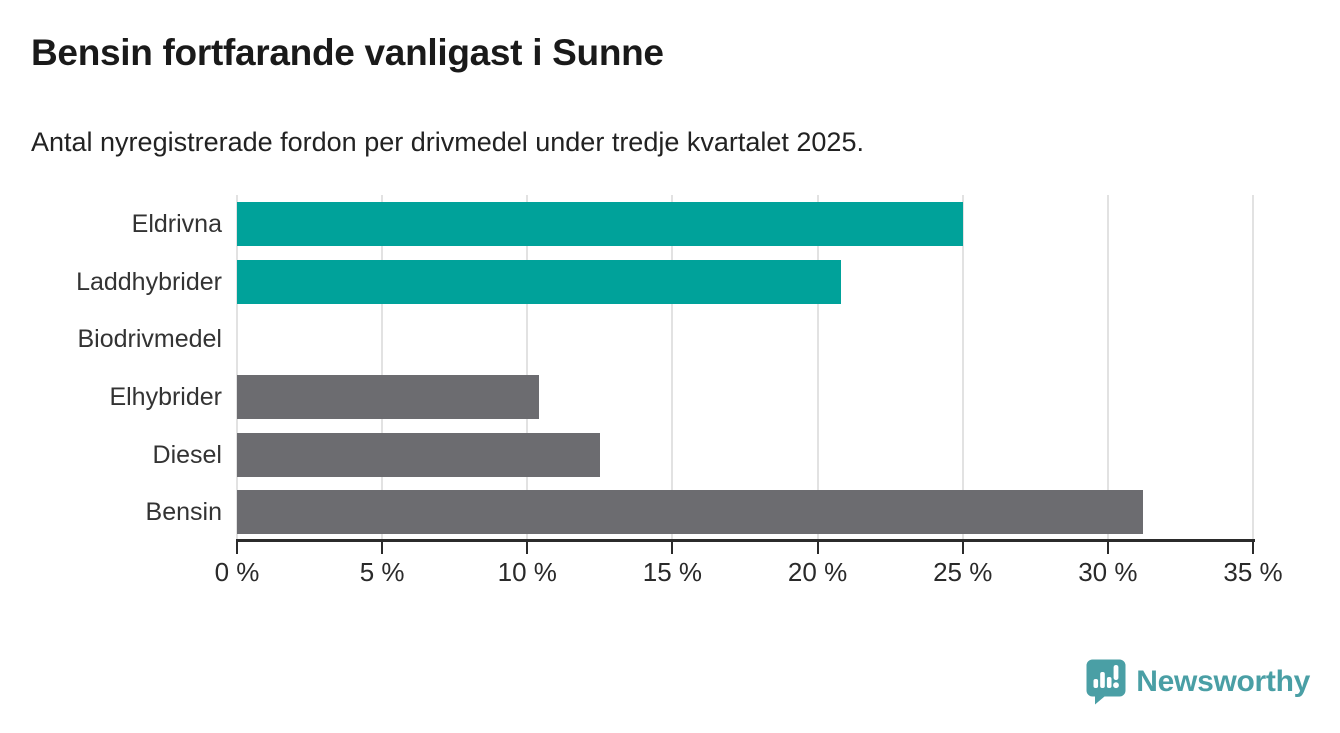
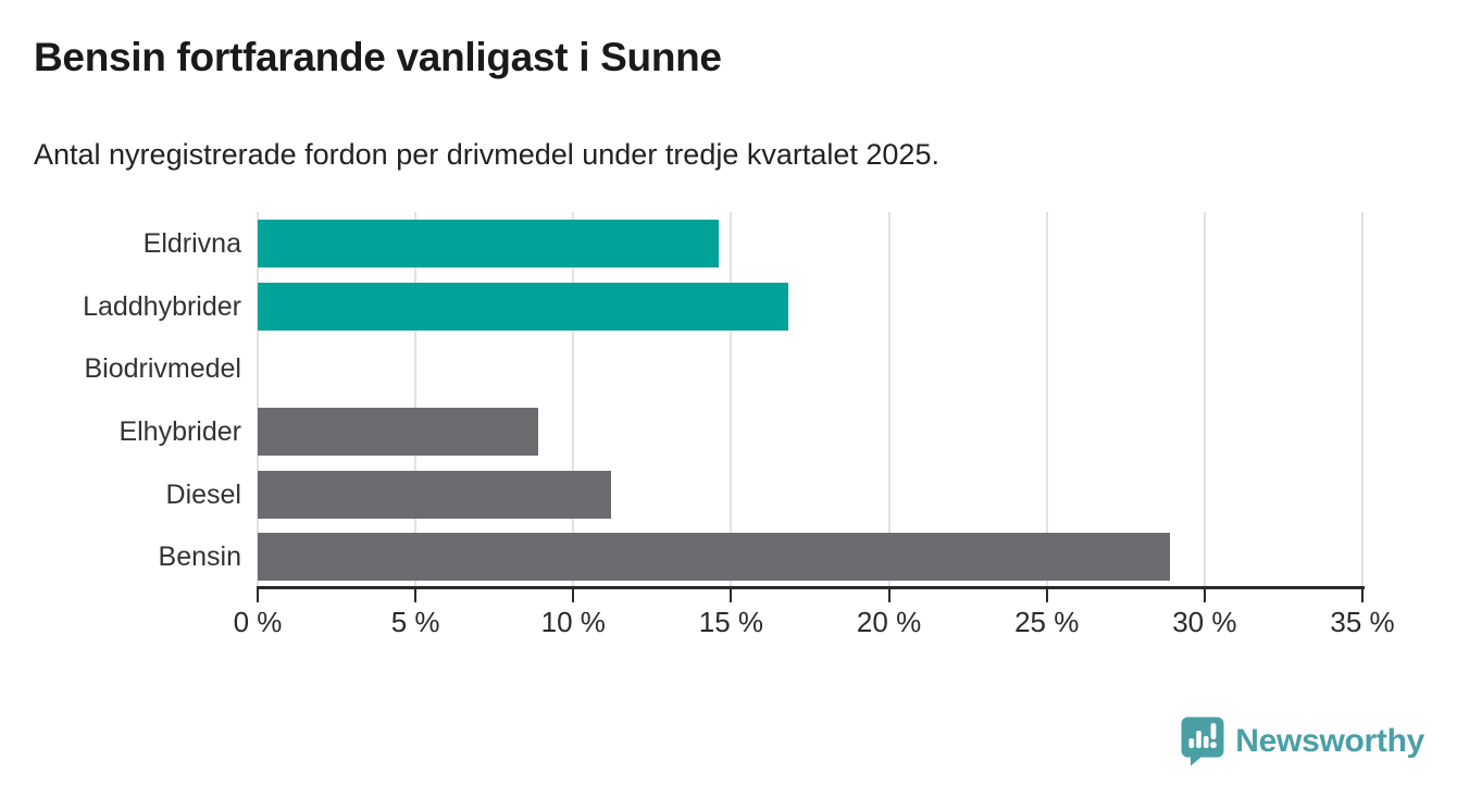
Eldrivna: 25.0% -> 14.6%
Laddhybrider: 20.8% -> 16.8%
Elhybrider: 10.4% -> 8.9%
Diesel: 12.5% -> 11.2%
Bensin: 31.2% -> 28.9%
